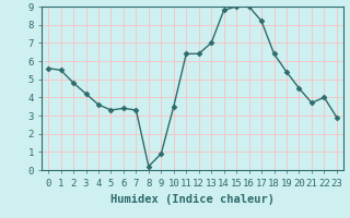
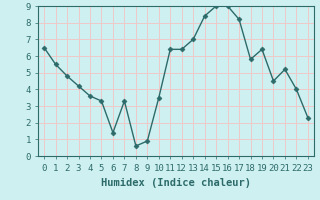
0: 5.6 -> 6.5
6: 3.4 -> 1.4
8: 0.2 -> 0.6
14: 8.8 -> 8.4
18: 6.4 -> 5.8
19: 5.4 -> 6.4
21: 3.7 -> 5.2
23: 2.9 -> 2.3
